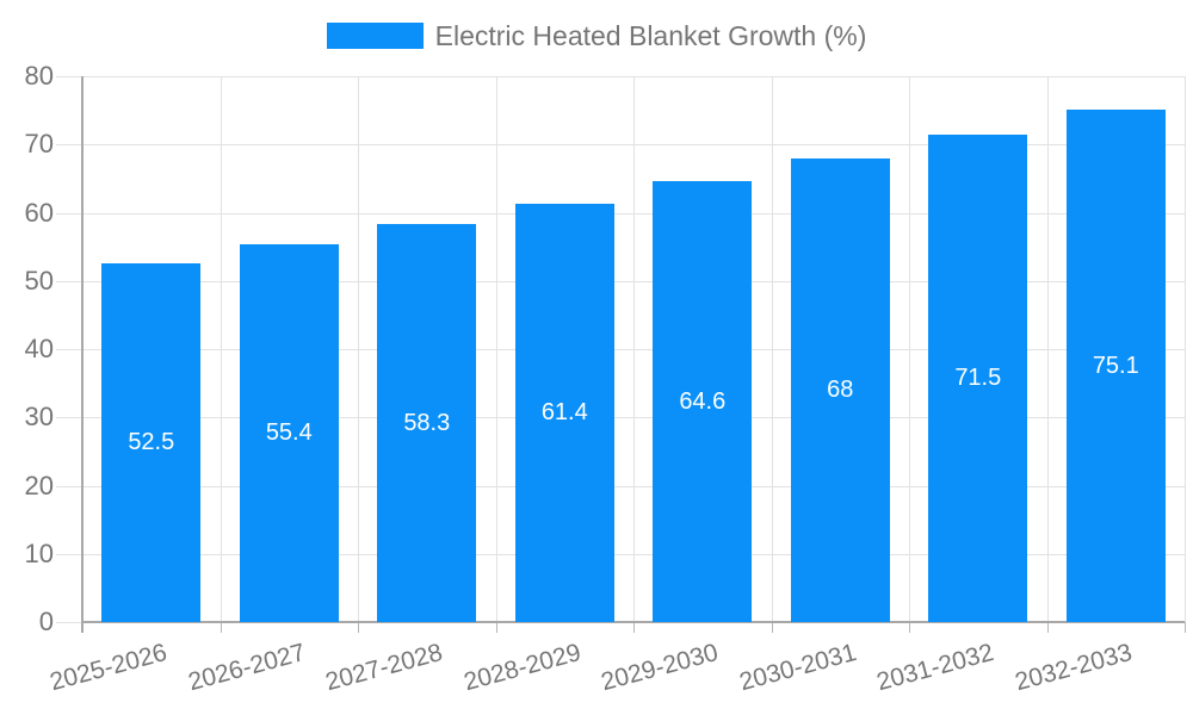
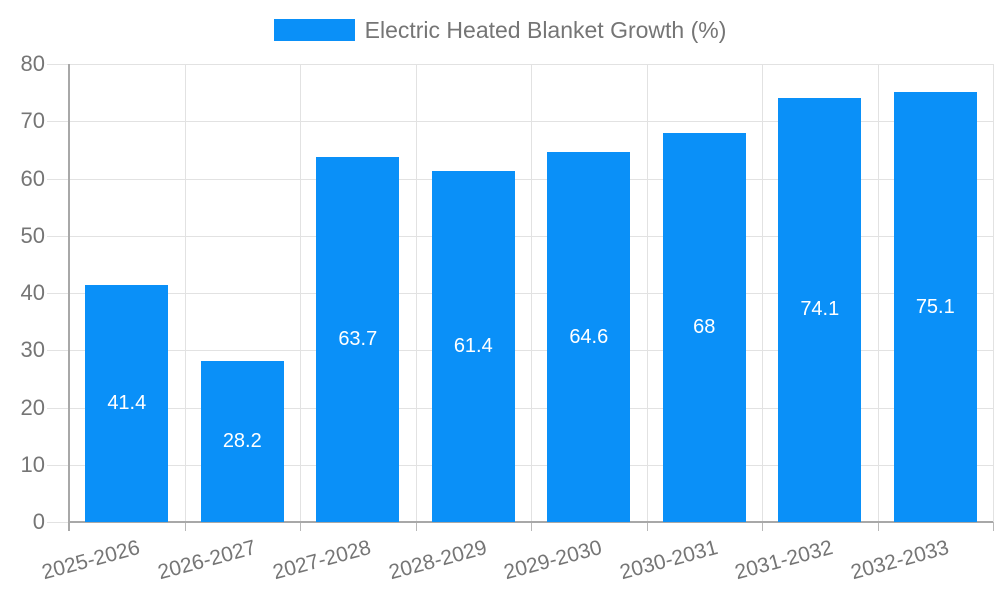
2025-2026: 52.5 -> 41.4
2026-2027: 55.4 -> 28.2
2027-2028: 58.3 -> 63.7
2031-2032: 71.5 -> 74.1
